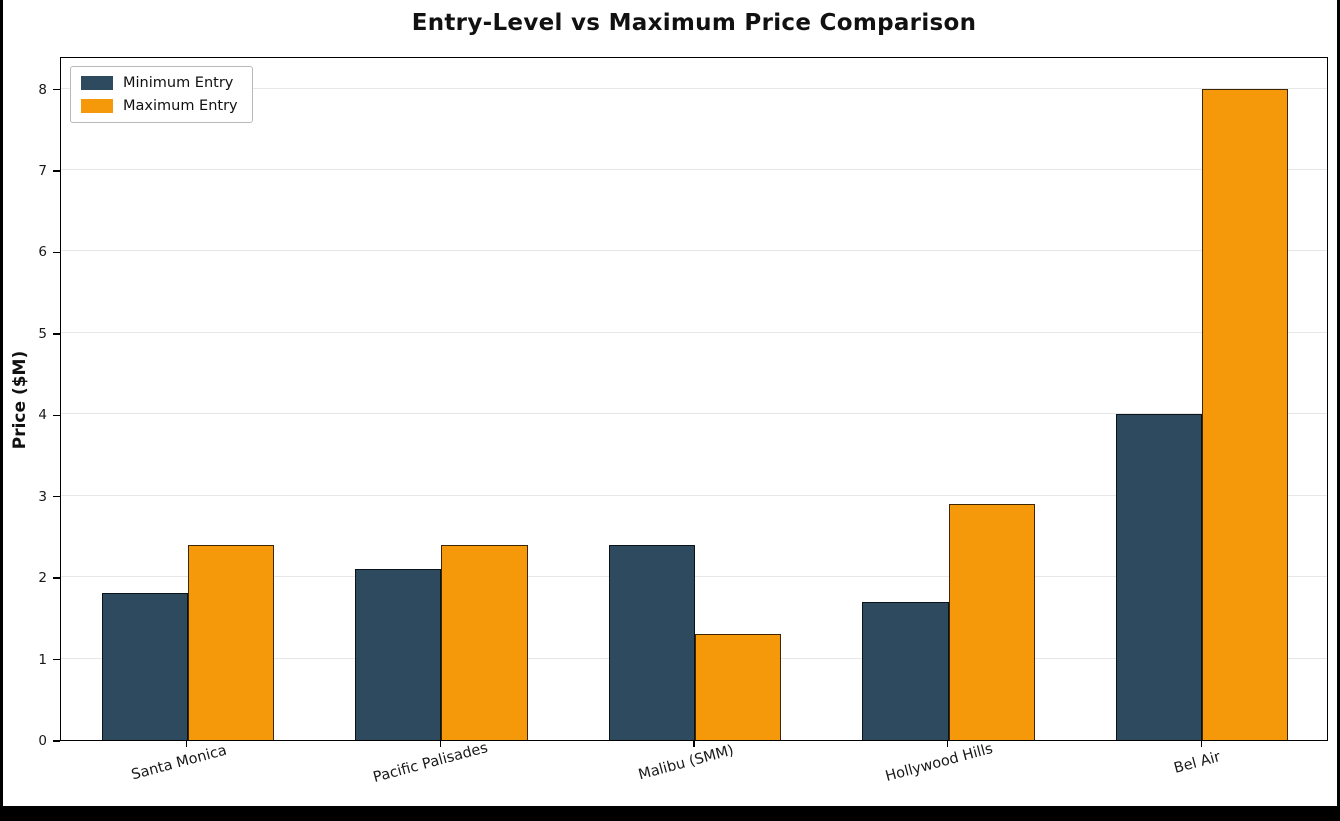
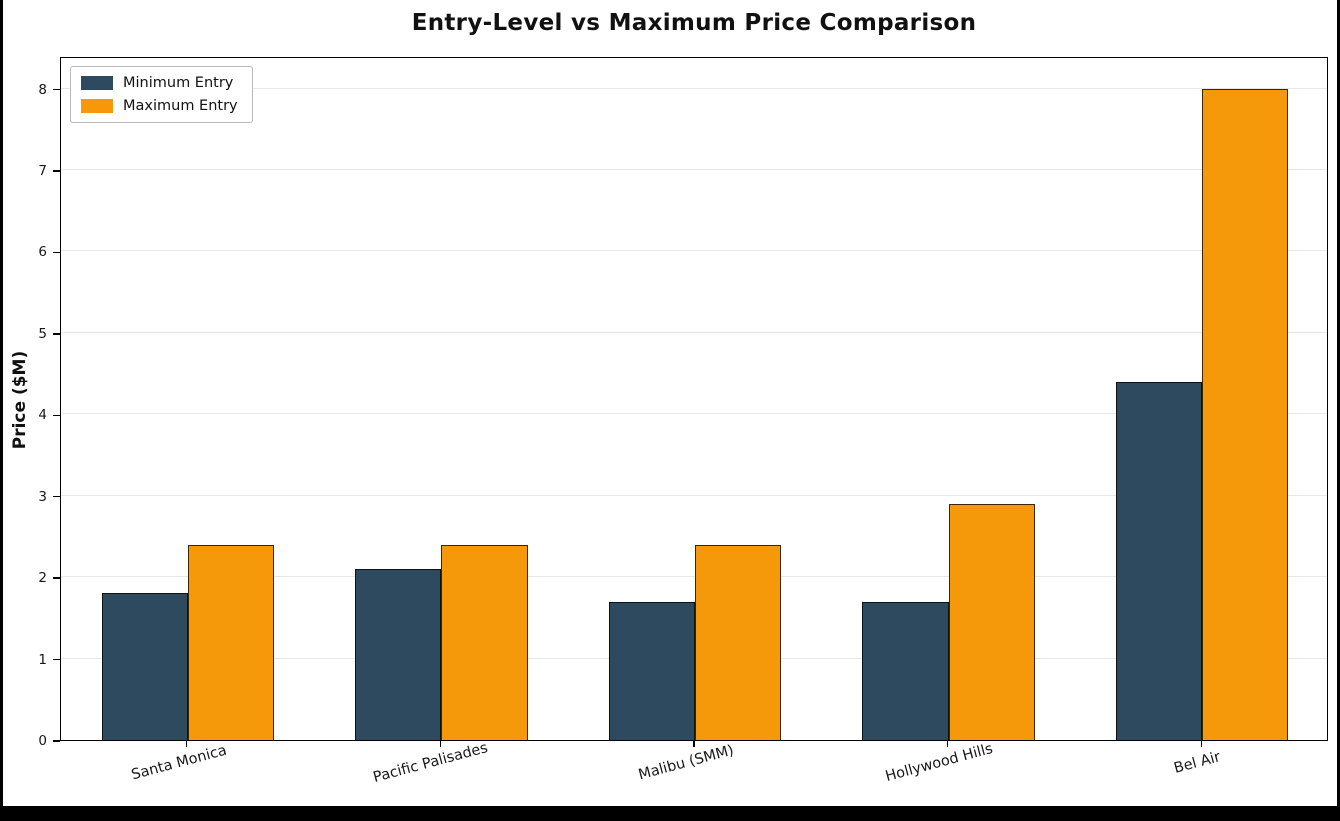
Minimum Entry/Malibu (SMM): 2.4 -> 1.7
Maximum Entry/Malibu (SMM): 1.3 -> 2.4
Minimum Entry/Bel Air: 4.0 -> 4.4
